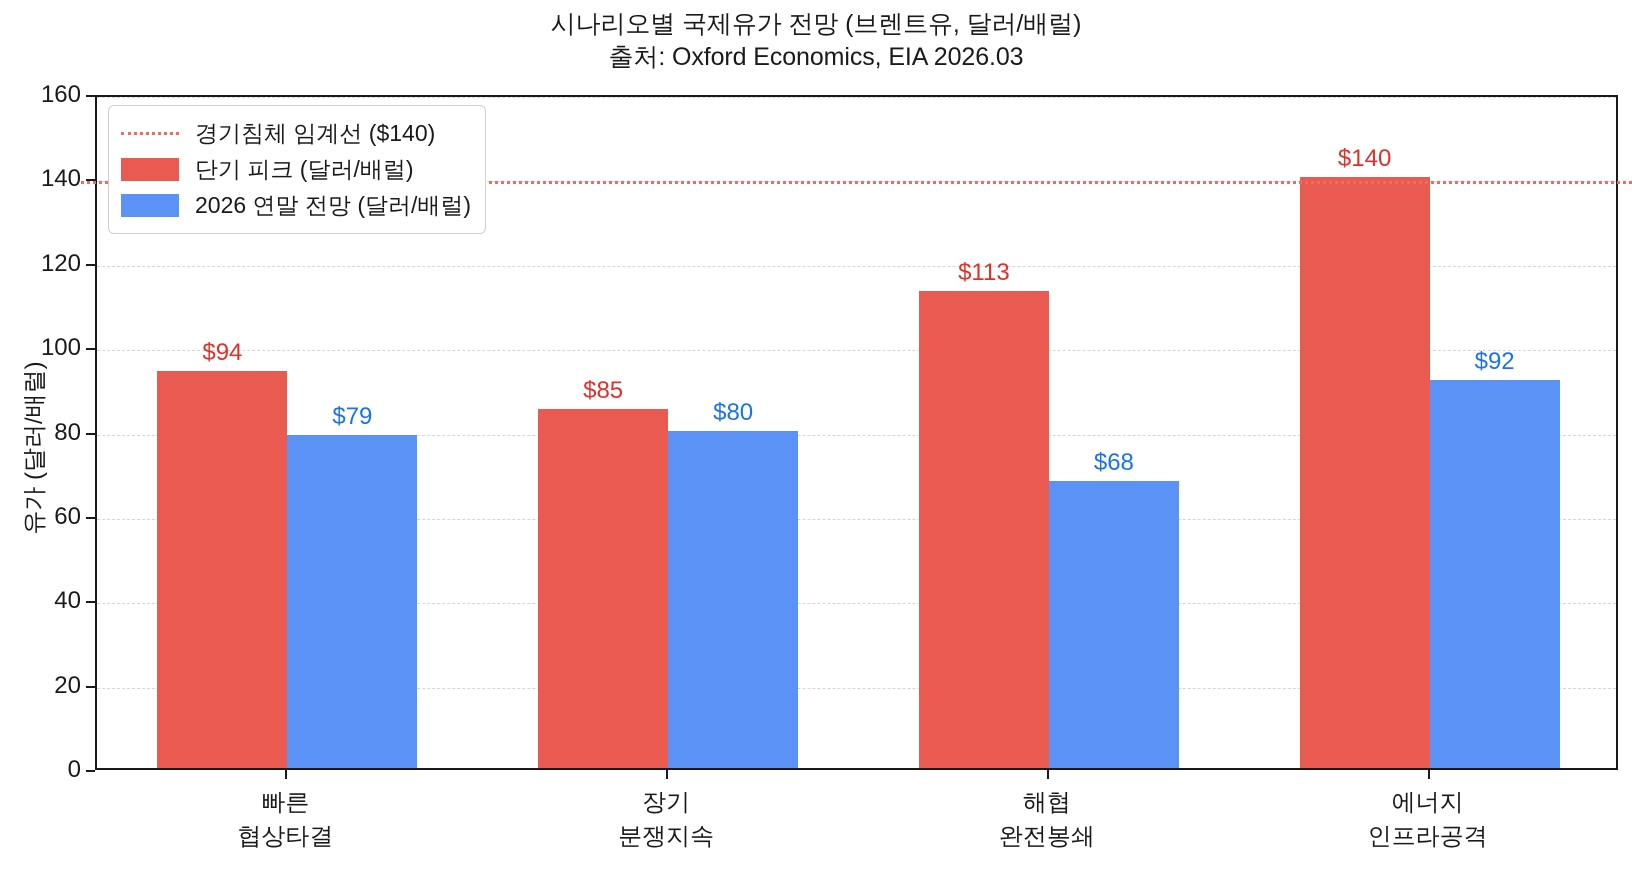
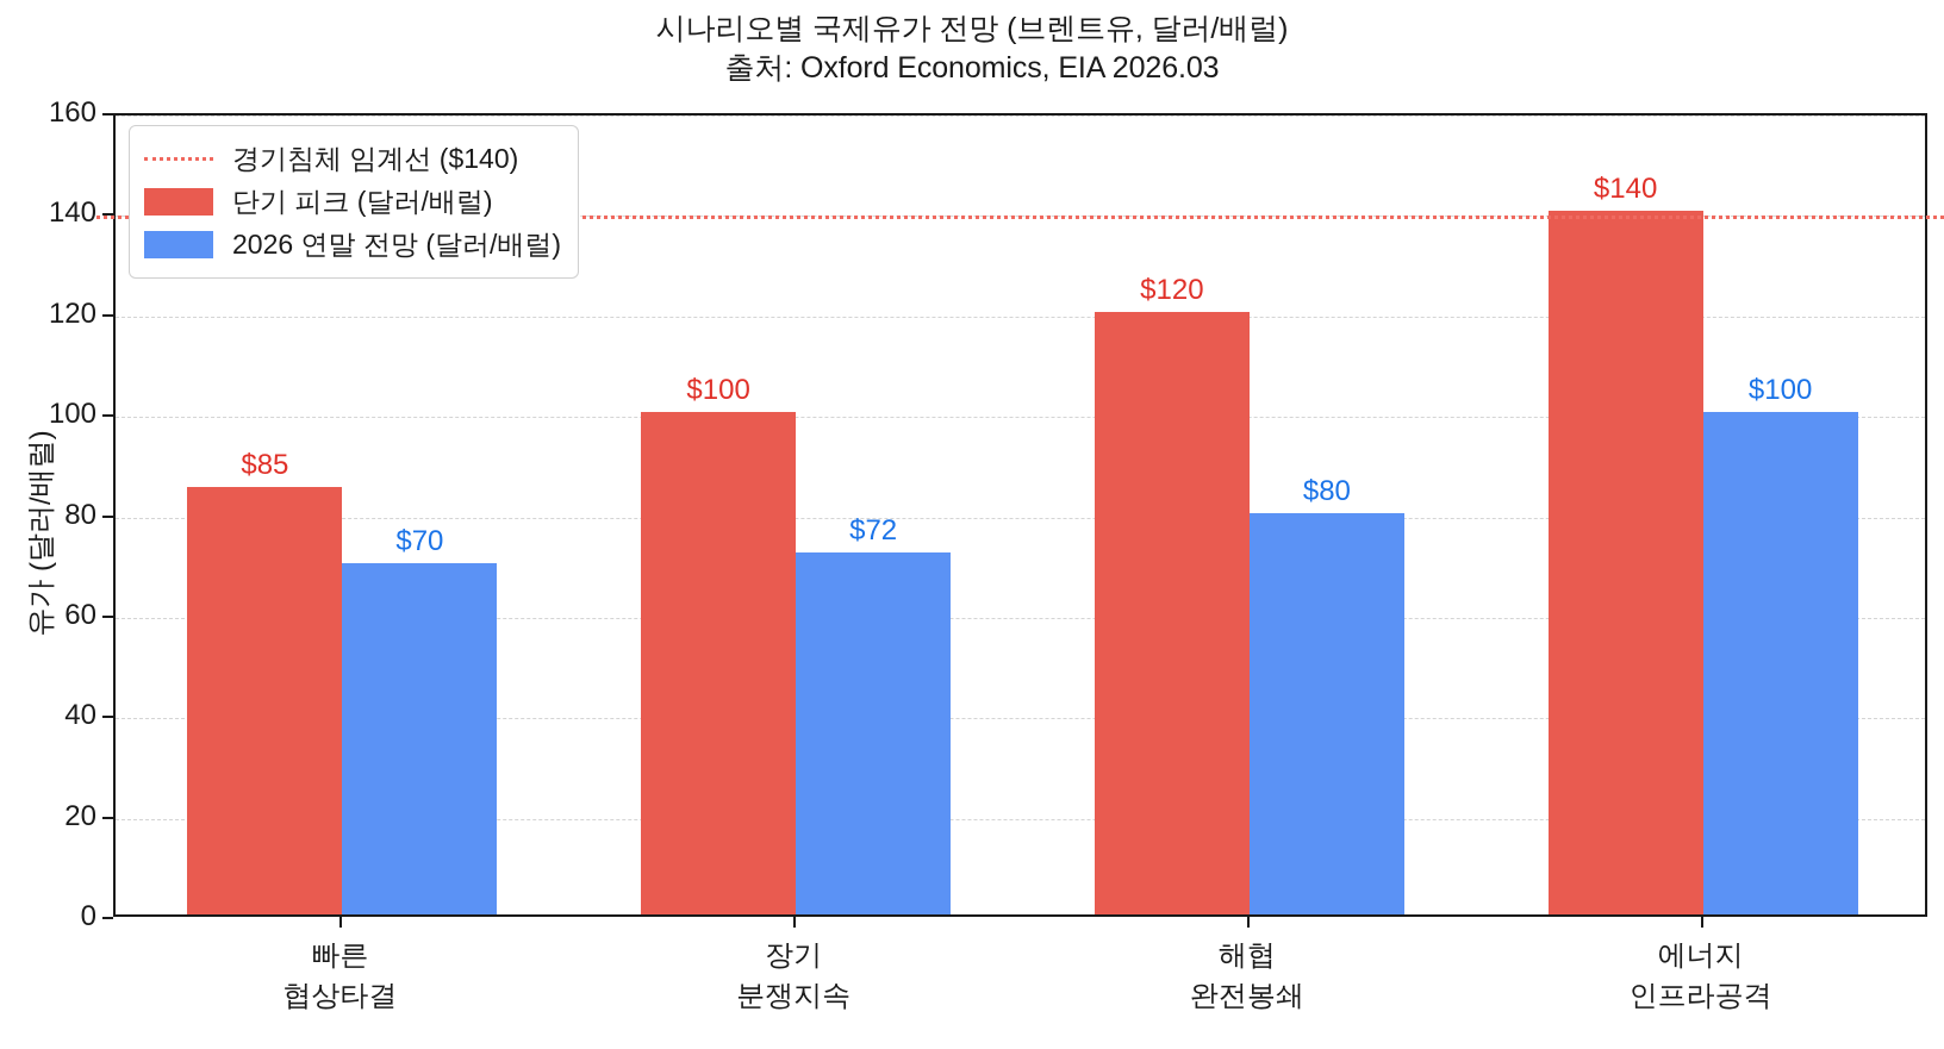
단기 피크 (달러/배럴)/빠른 협상타결: $94 -> $85
2026 연말 전망 (달러/배럴)/빠른 협상타결: $79 -> $70
단기 피크 (달러/배럴)/장기 분쟁지속: $85 -> $100
2026 연말 전망 (달러/배럴)/장기 분쟁지속: $80 -> $72
단기 피크 (달러/배럴)/해협 완전봉쇄: $113 -> $120
2026 연말 전망 (달러/배럴)/해협 완전봉쇄: $68 -> $80
2026 연말 전망 (달러/배럴)/에너지 인프라공격: $92 -> $100
